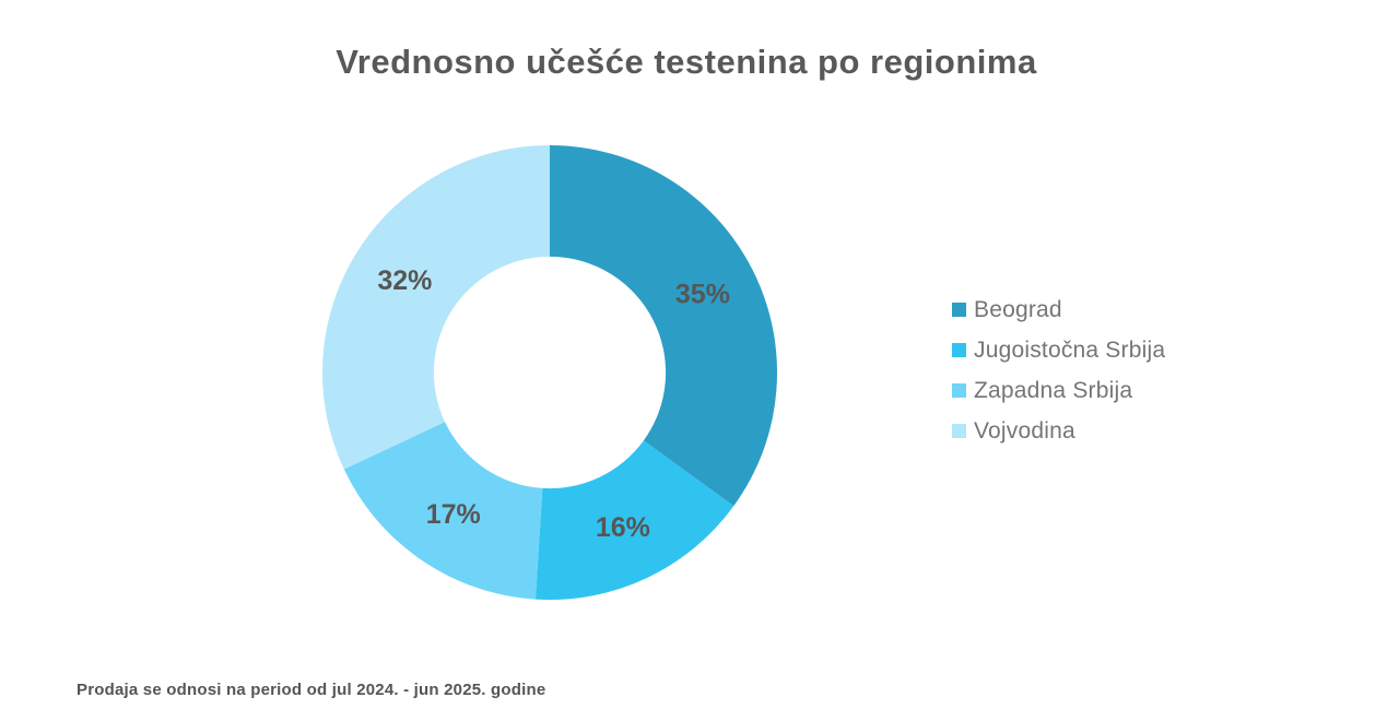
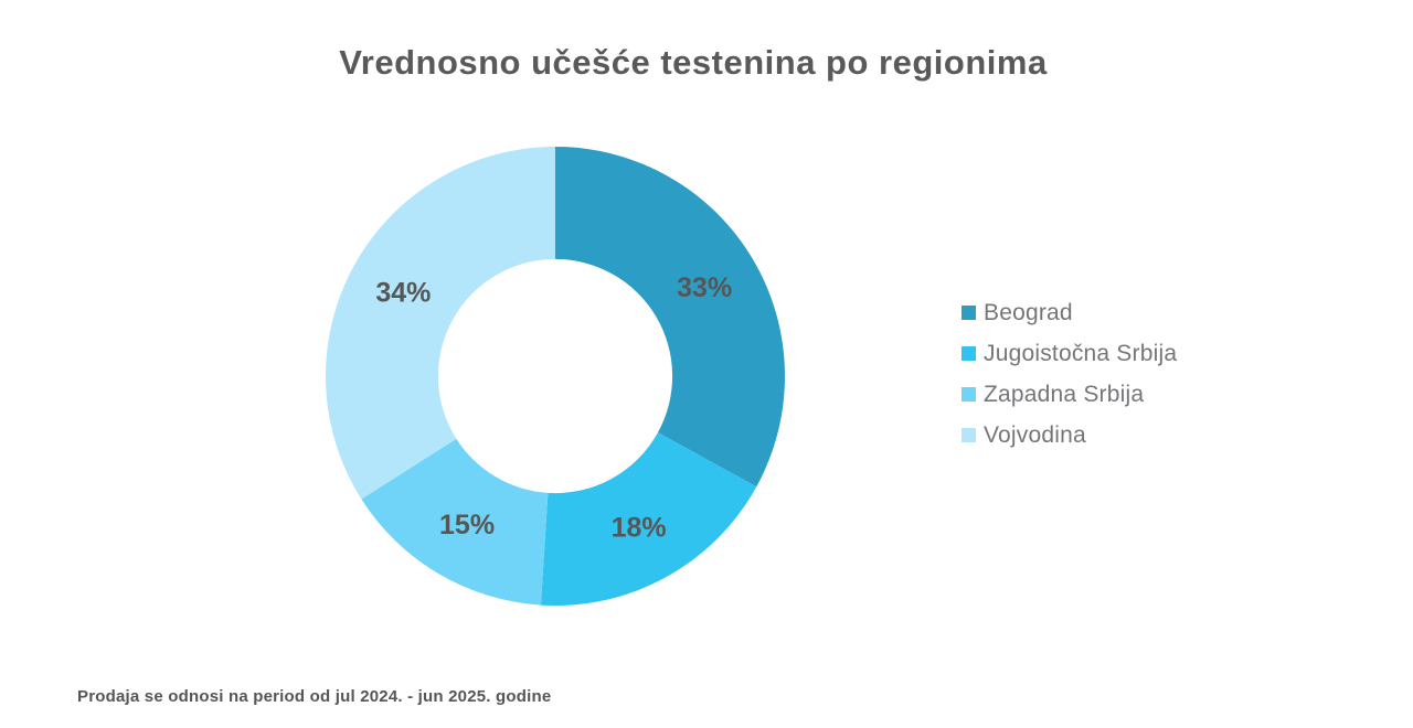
Beograd: 35% -> 33%
Jugoistočna Srbija: 16% -> 18%
Zapadna Srbija: 17% -> 15%
Vojvodina: 32% -> 34%
